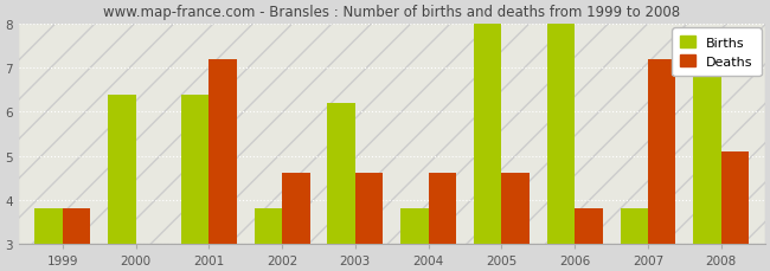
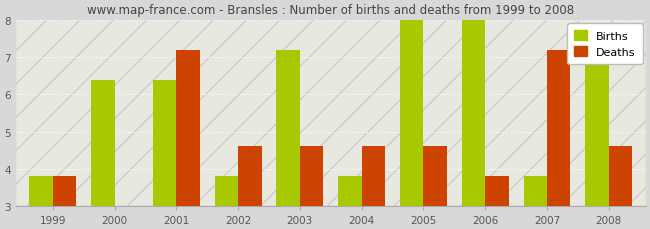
Births/2003: 6.2 -> 7.2
Deaths/2008: 5.1 -> 4.6
